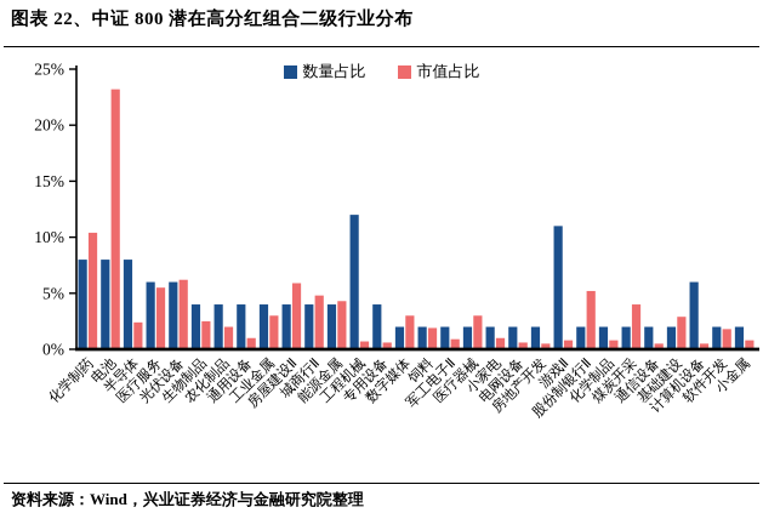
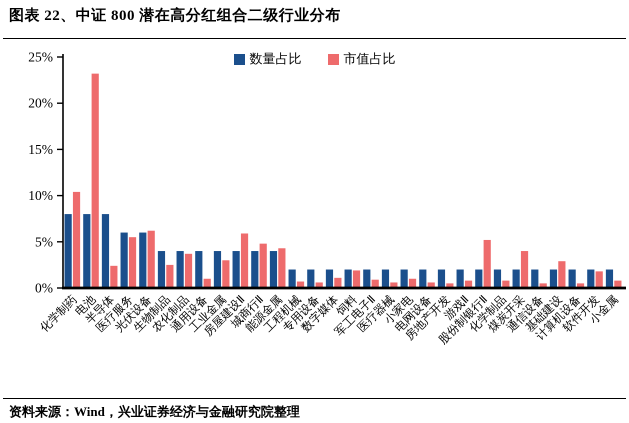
市值占比/农化制品: 2% -> 4%
数量占比/工程机械: 12% -> 2%
数量占比/专用设备: 4% -> 2%
市值占比/数字媒体: 3% -> 1%
市值占比/医疗器械: 3% -> 1%
数量占比/游戏Ⅱ: 11% -> 2%
数量占比/计算机设备: 6% -> 2%
